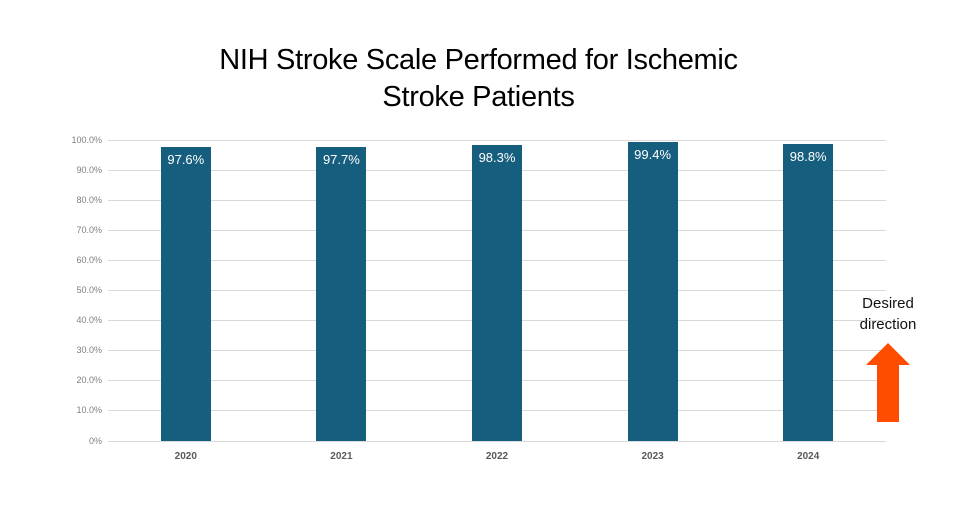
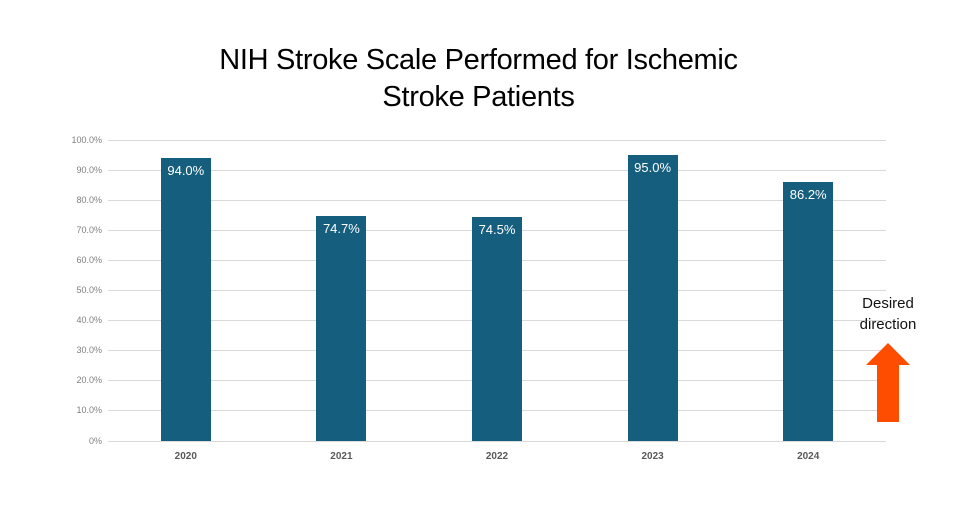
2020: 97.6% -> 94.0%
2021: 97.7% -> 74.7%
2022: 98.3% -> 74.5%
2023: 99.4% -> 95.0%
2024: 98.8% -> 86.2%
